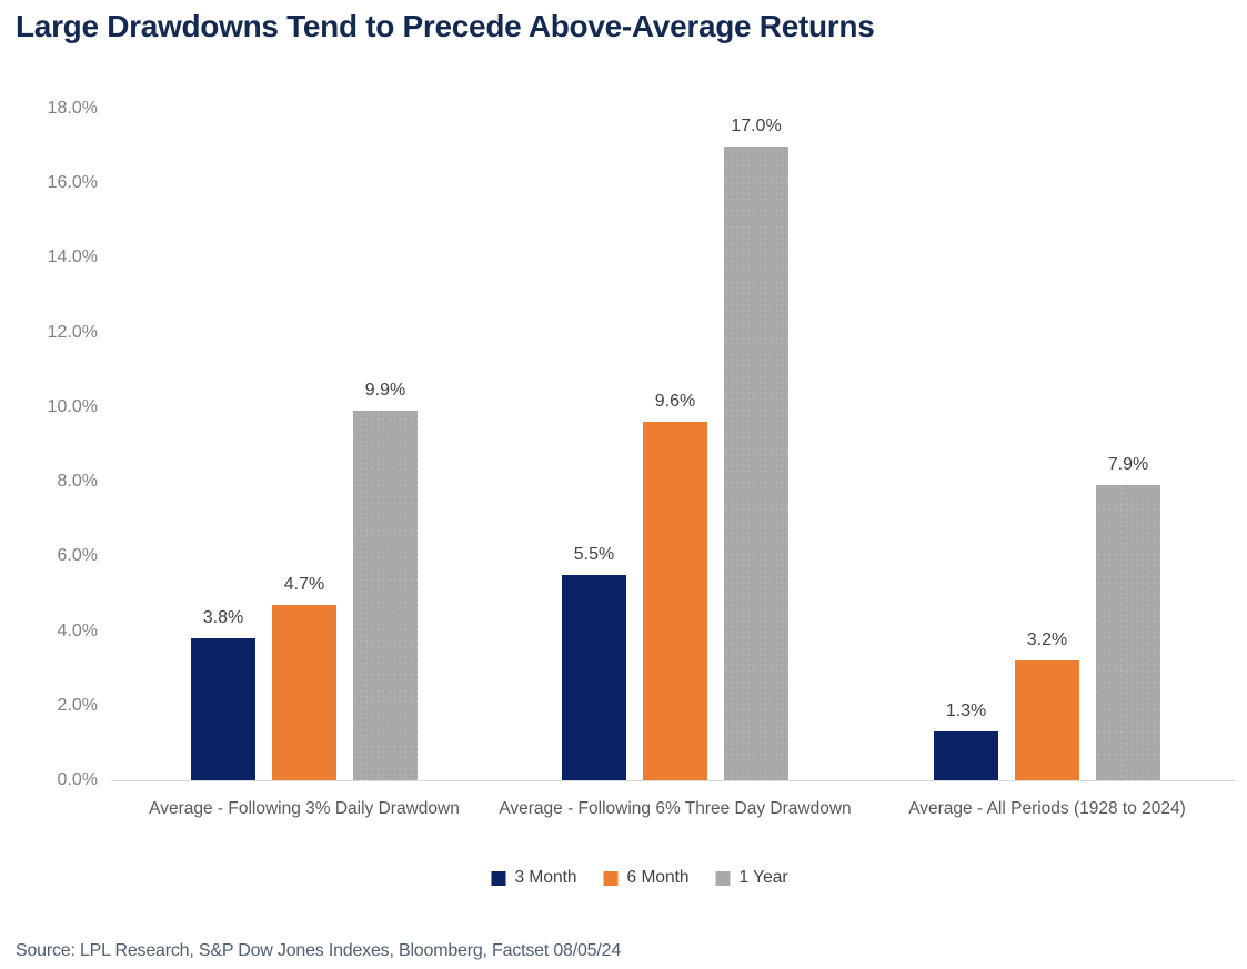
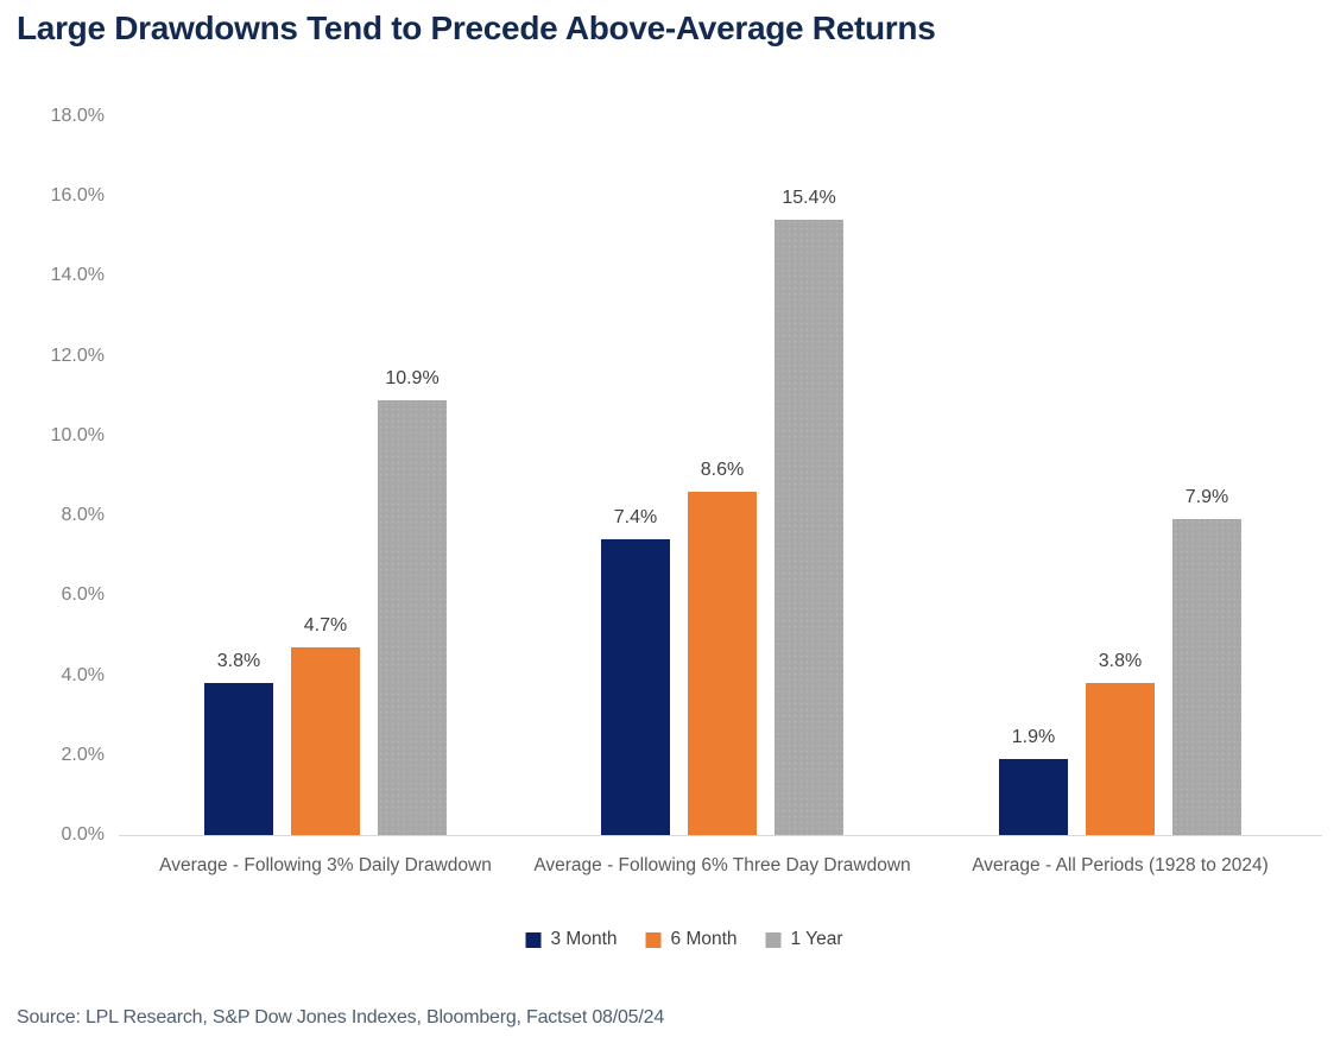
1 Year/Average - Following 3% Daily Drawdown: 9.9% -> 10.9%
3 Month/Average - Following 6% Three Day Drawdown: 5.5% -> 7.4%
6 Month/Average - Following 6% Three Day Drawdown: 9.6% -> 8.6%
1 Year/Average - Following 6% Three Day Drawdown: 17.0% -> 15.4%
3 Month/Average - All Periods (1928 to 2024): 1.3% -> 1.9%
6 Month/Average - All Periods (1928 to 2024): 3.2% -> 3.8%
